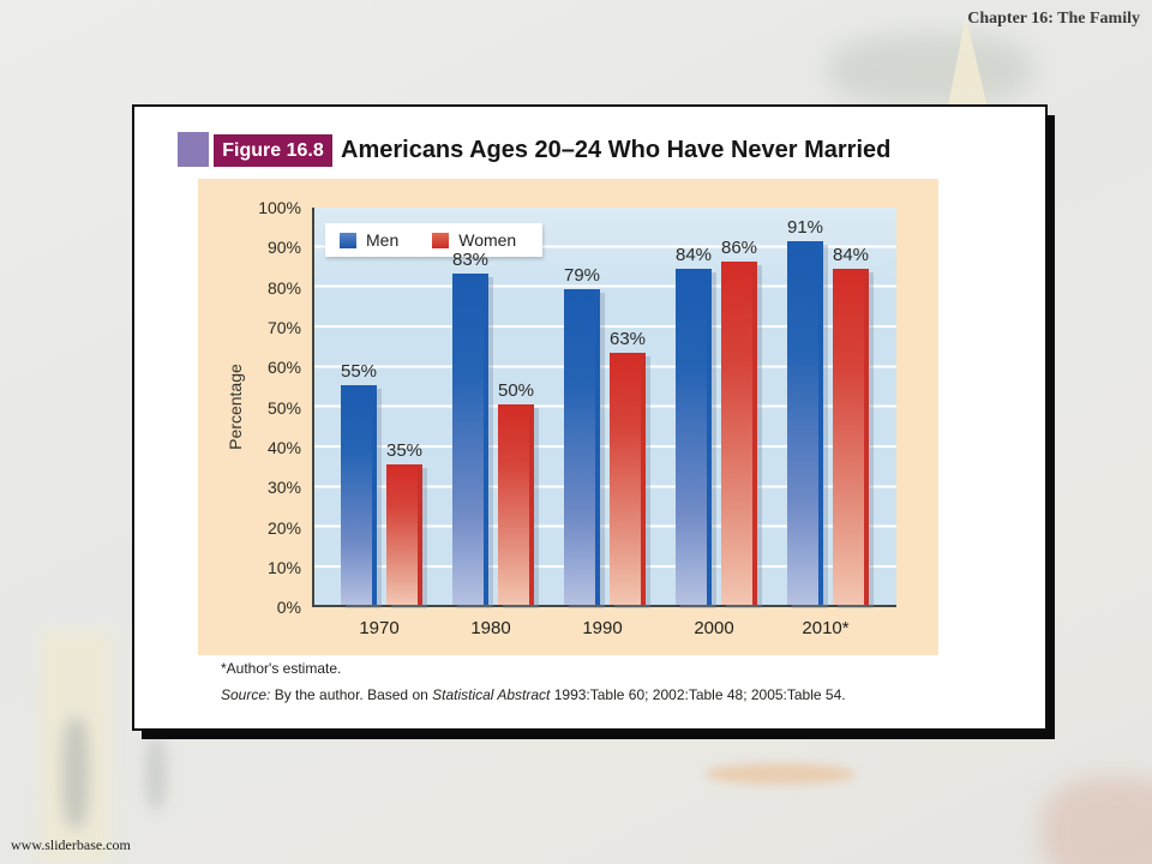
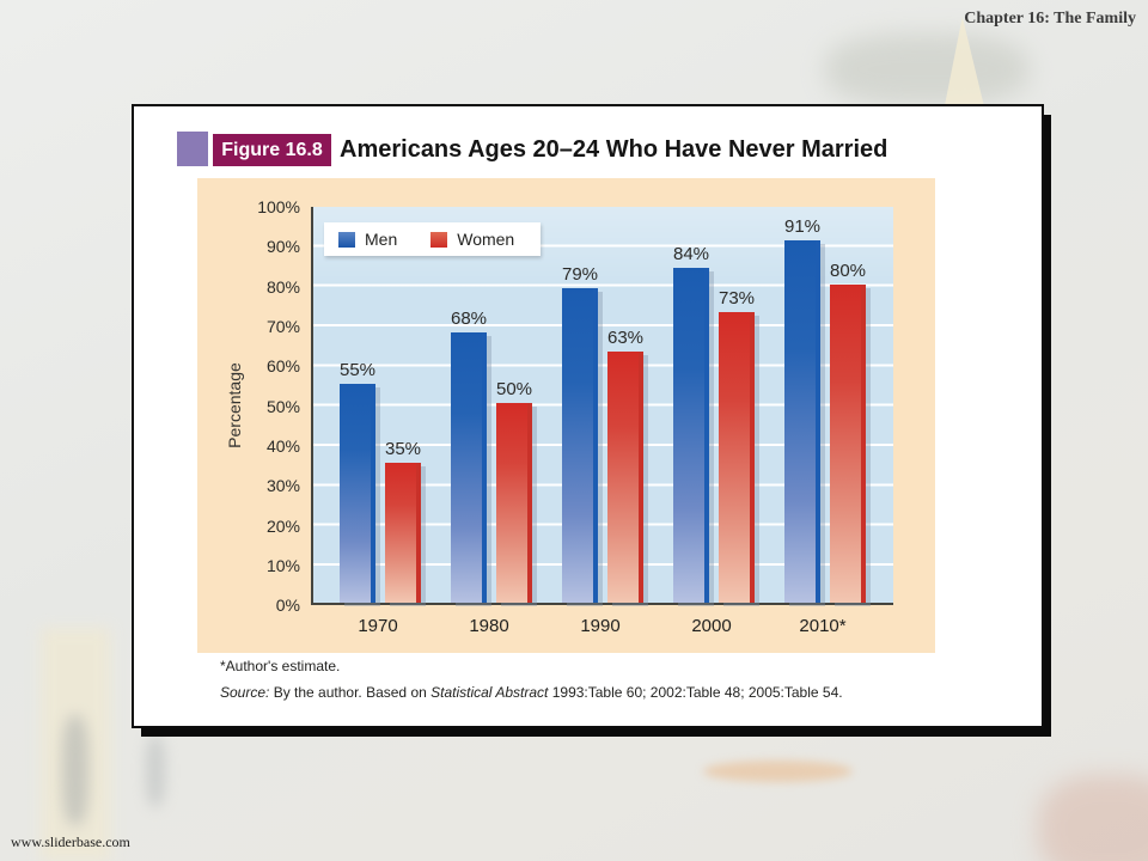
Men/1980: 83% -> 68%
Women/2000: 86% -> 73%
Women/2010*: 84% -> 80%
